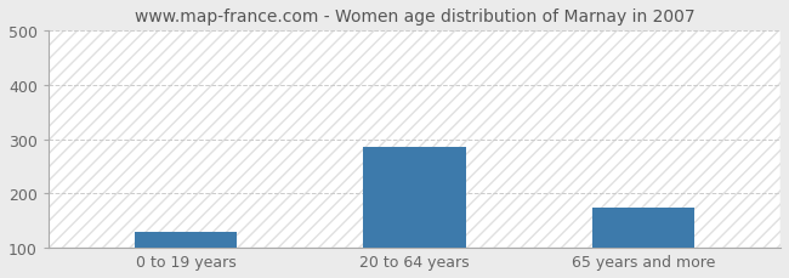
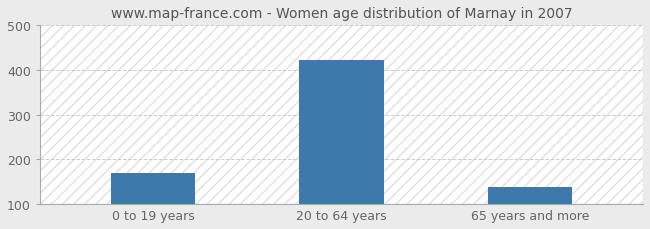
0 to 19 years: 130 -> 170
20 to 64 years: 285 -> 422
65 years and more: 175 -> 138
